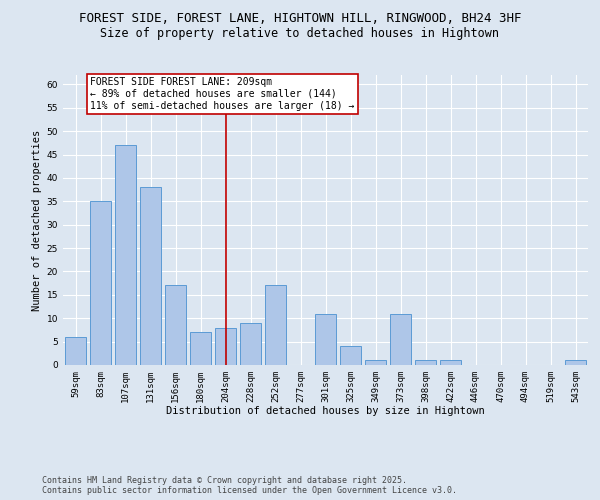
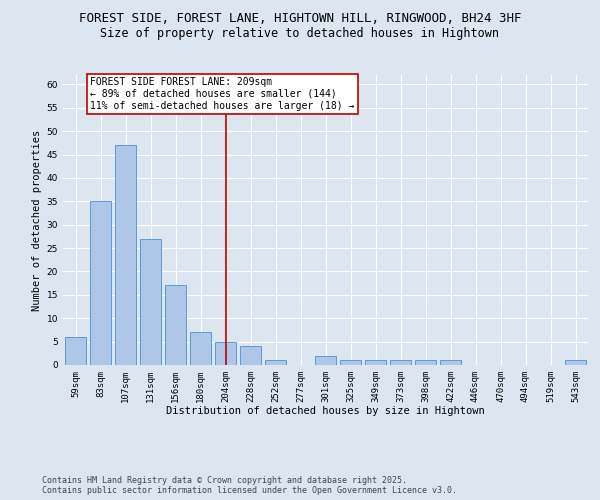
131sqm: 38 -> 27
204sqm: 8 -> 5
228sqm: 9 -> 4
252sqm: 17 -> 1
301sqm: 11 -> 2
325sqm: 4 -> 1
373sqm: 11 -> 1
